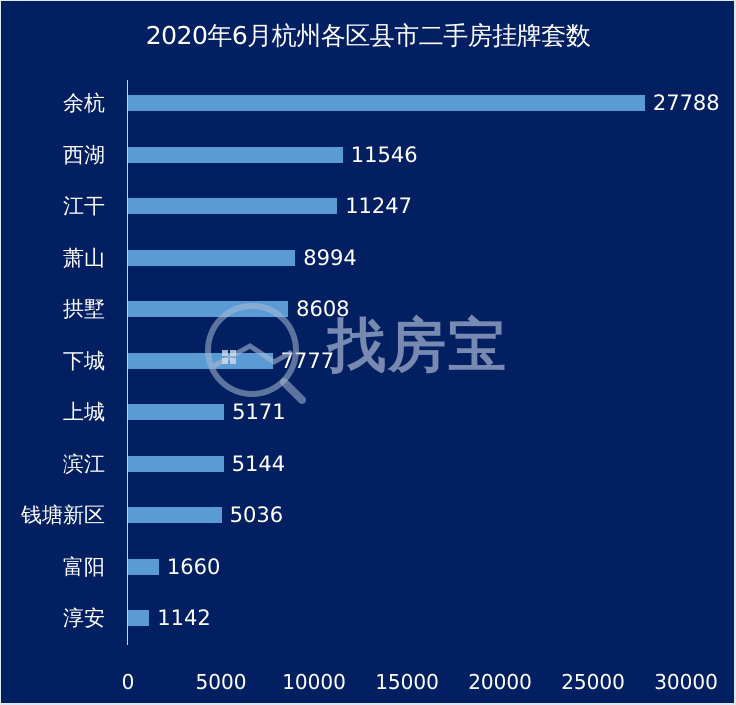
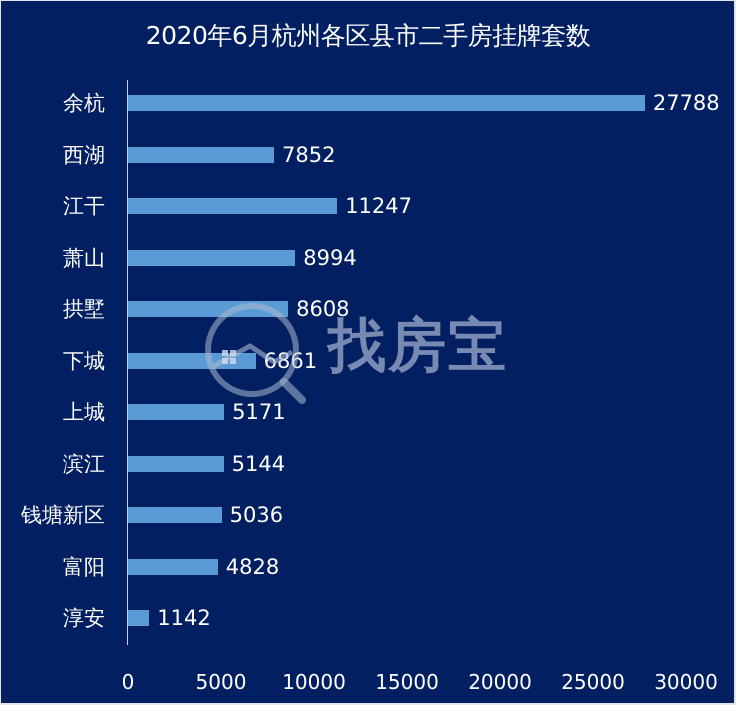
西湖: 11546 -> 7852
下城: 7777 -> 6861
富阳: 1660 -> 4828
